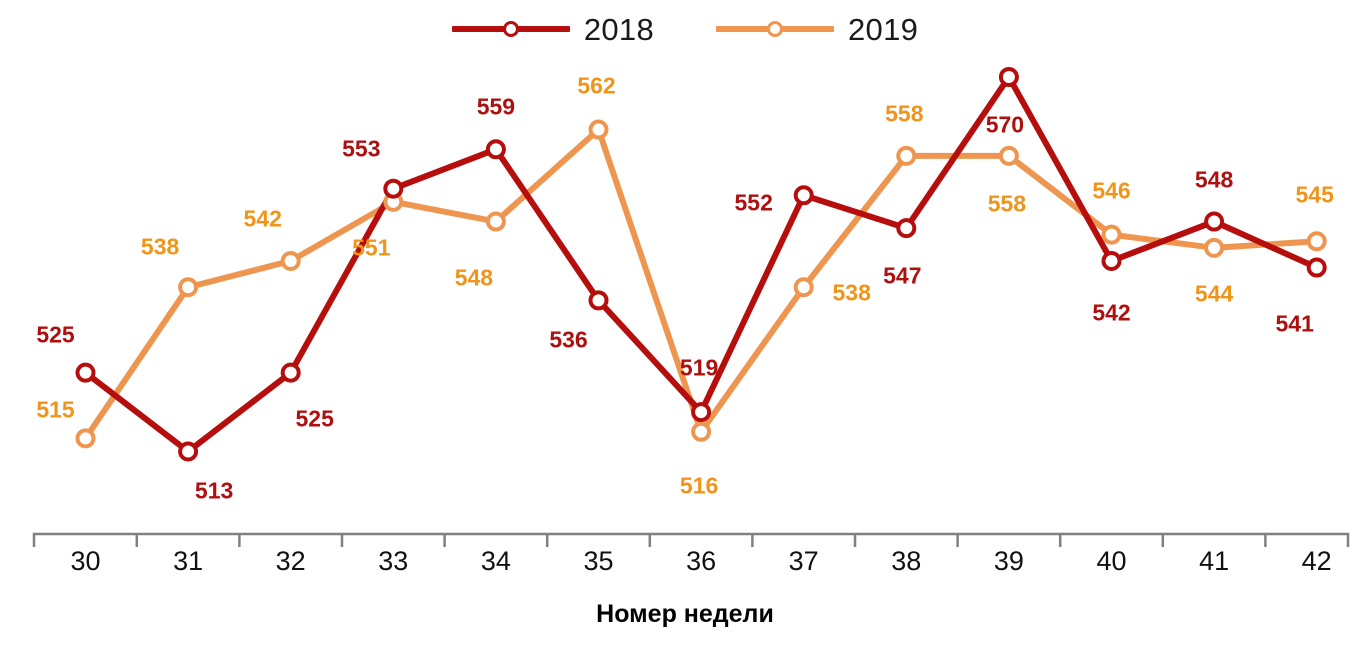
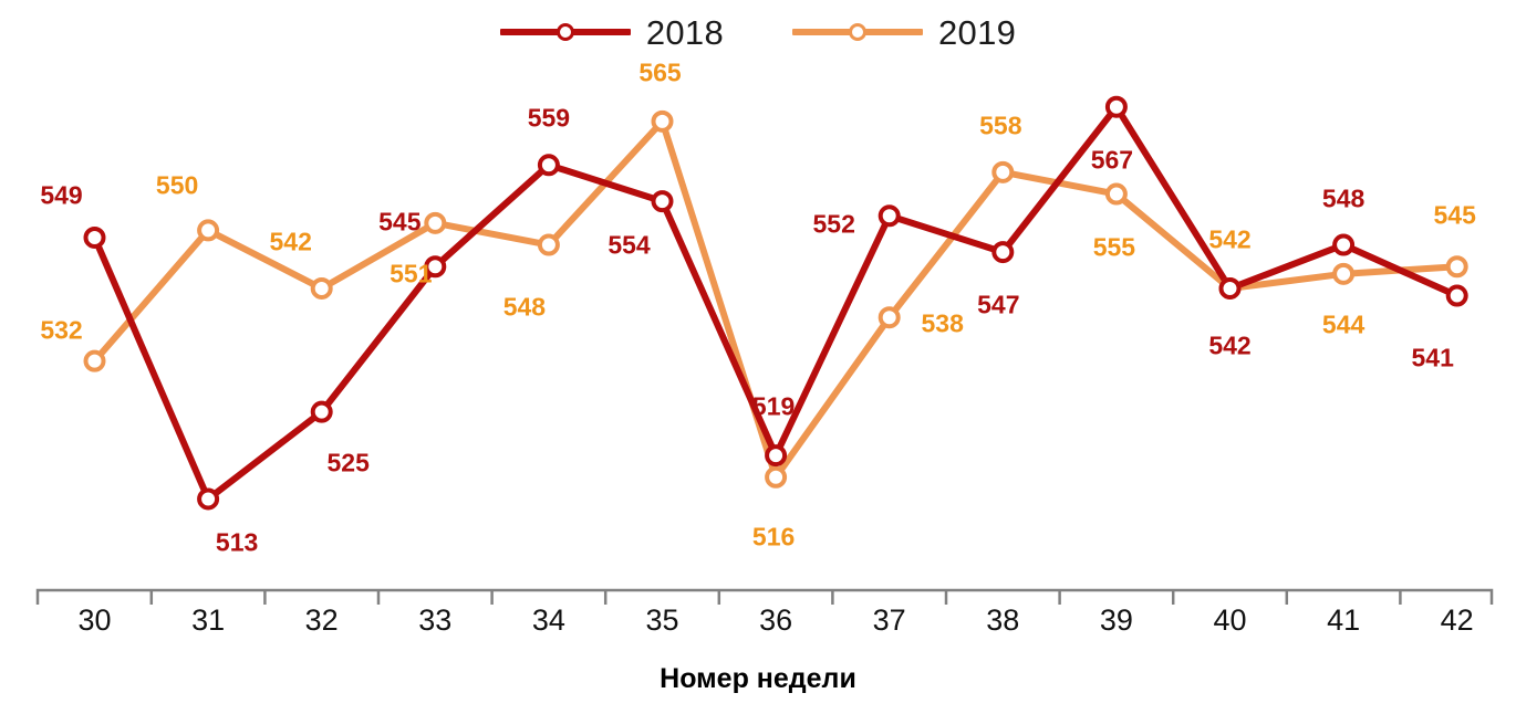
2018/30: 525 -> 549
2019/30: 515 -> 532
2019/31: 538 -> 550
2018/33: 553 -> 545
2018/35: 536 -> 554
2019/35: 562 -> 565
2018/39: 570 -> 567
2019/39: 558 -> 555
2019/40: 546 -> 542
